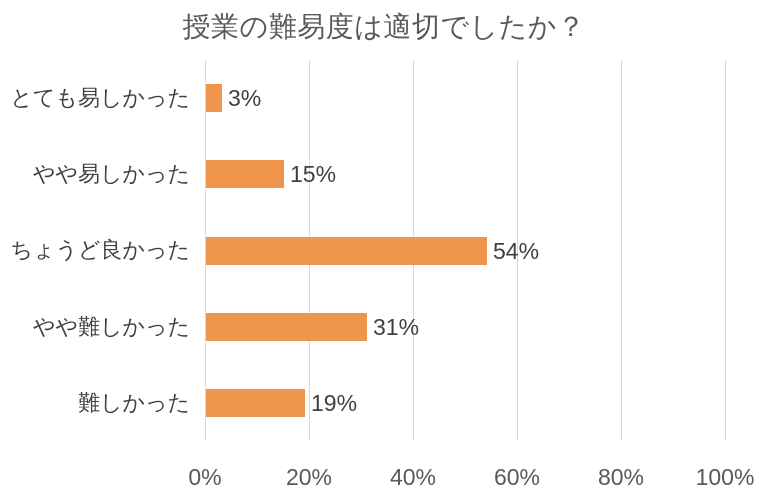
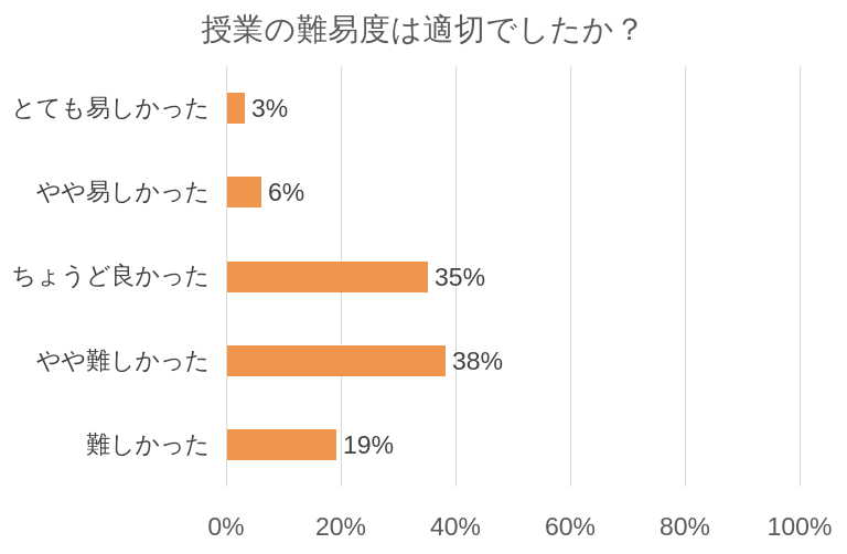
やや易しかった: 15% -> 6%
ちょうど良かった: 54% -> 35%
やや難しかった: 31% -> 38%
